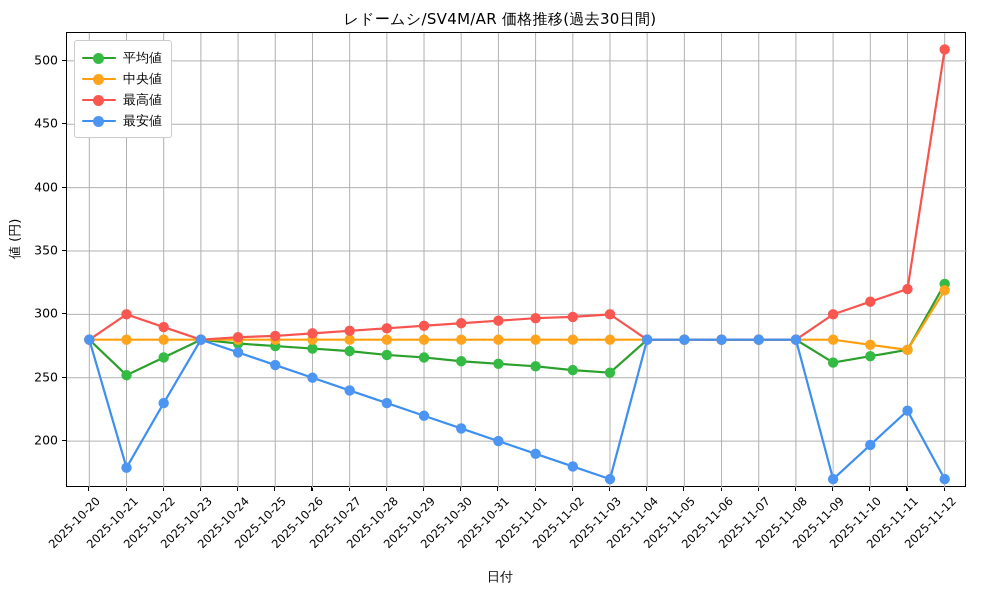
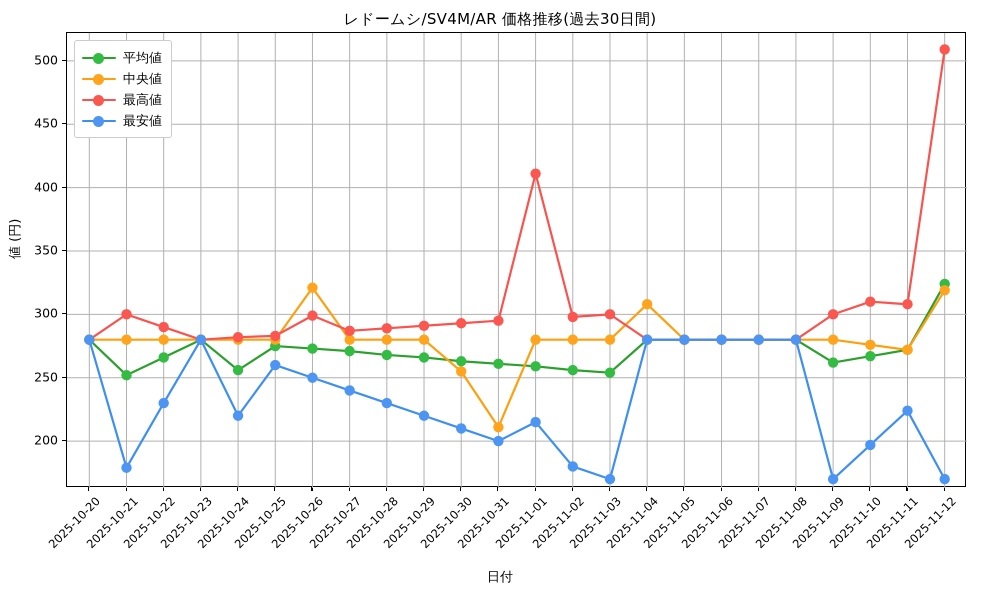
平均値/2025-10-24: 277 -> 256
最安値/2025-10-24: 270 -> 220
中央値/2025-10-26: 280 -> 321
最高値/2025-10-26: 285 -> 299
中央値/2025-10-30: 280 -> 255
中央値/2025-10-31: 280 -> 211
最高値/2025-11-01: 297 -> 411
最安値/2025-11-01: 190 -> 215
中央値/2025-11-04: 280 -> 308
最高値/2025-11-11: 320 -> 308
